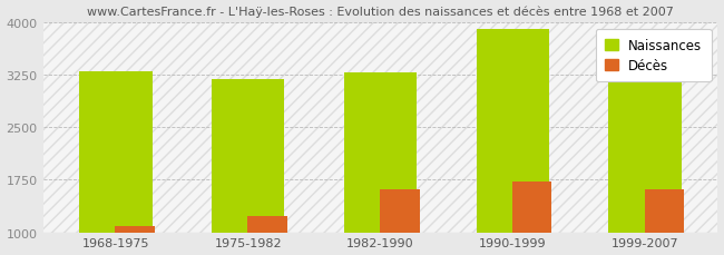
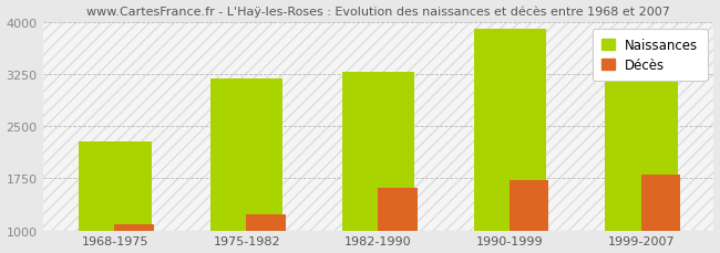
Naissances/1968-1975: 3300 -> 2280
Décès/1999-2007: 1620 -> 1800
